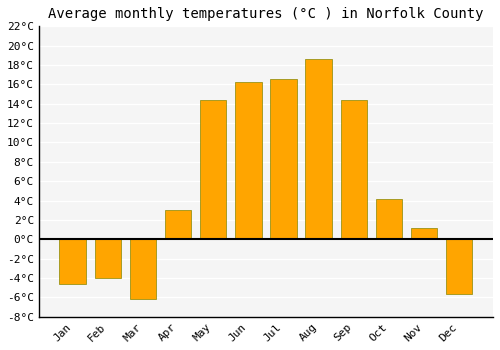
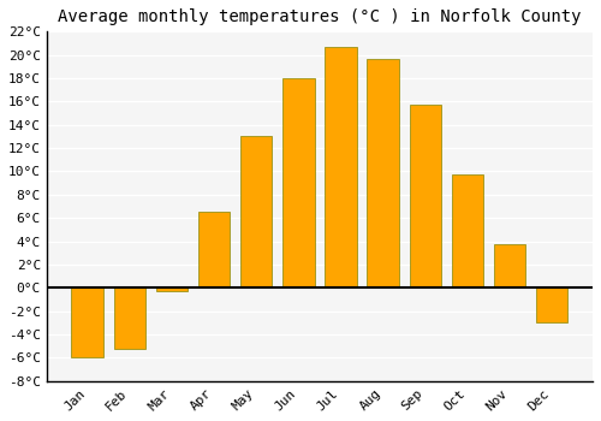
Jan: -4.6°C -> -6.0°C
Feb: -4.0°C -> -5.2°C
Mar: -6.2°C -> -0.3°C
Apr: 3.0°C -> 6.5°C
May: 14.4°C -> 13.0°C
Jun: 16.2°C -> 18.0°C
Jul: 16.6°C -> 20.7°C
Aug: 18.6°C -> 19.7°C
Sep: 14.4°C -> 15.7°C
Oct: 4.2°C -> 9.7°C
Nov: 1.2°C -> 3.7°C
Dec: -5.6°C -> -3.0°C
